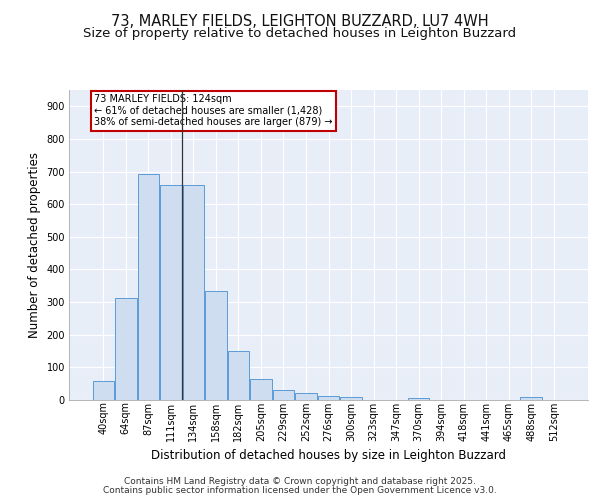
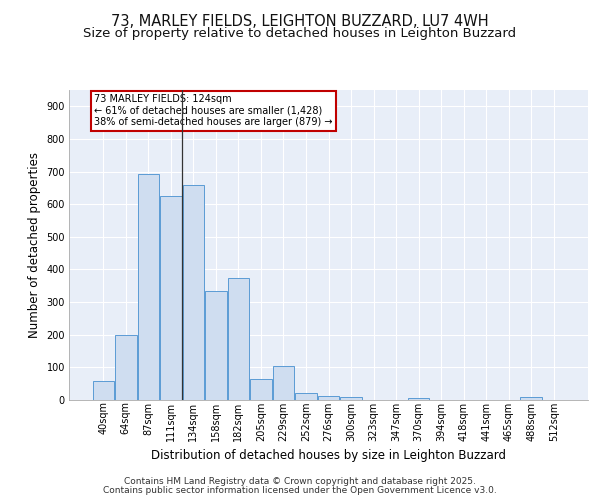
64sqm: 312 -> 200
111sqm: 659 -> 625
182sqm: 150 -> 375
229sqm: 30 -> 105
